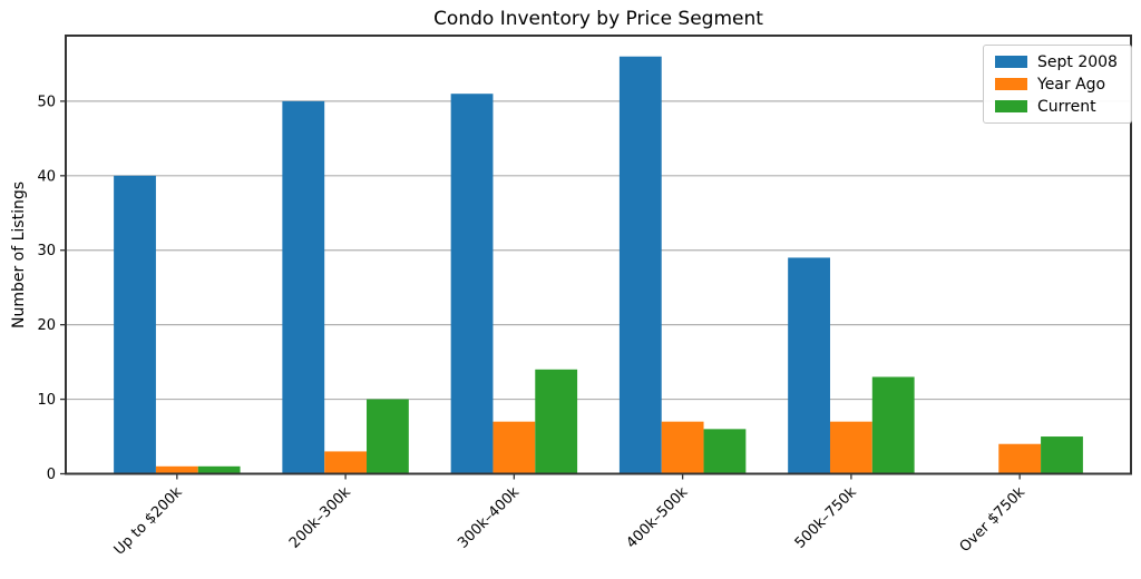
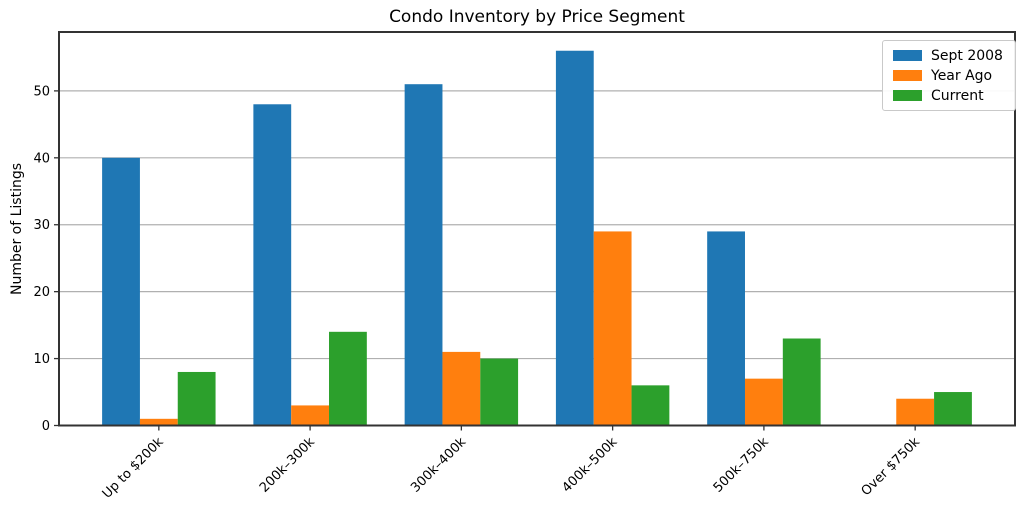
Current/Up to $200k: 1 -> 8
Sept 2008/200k–300k: 50 -> 48
Current/200k–300k: 10 -> 14
Year Ago/300k–400k: 7 -> 11
Current/300k–400k: 14 -> 10
Year Ago/400k–500k: 7 -> 29
